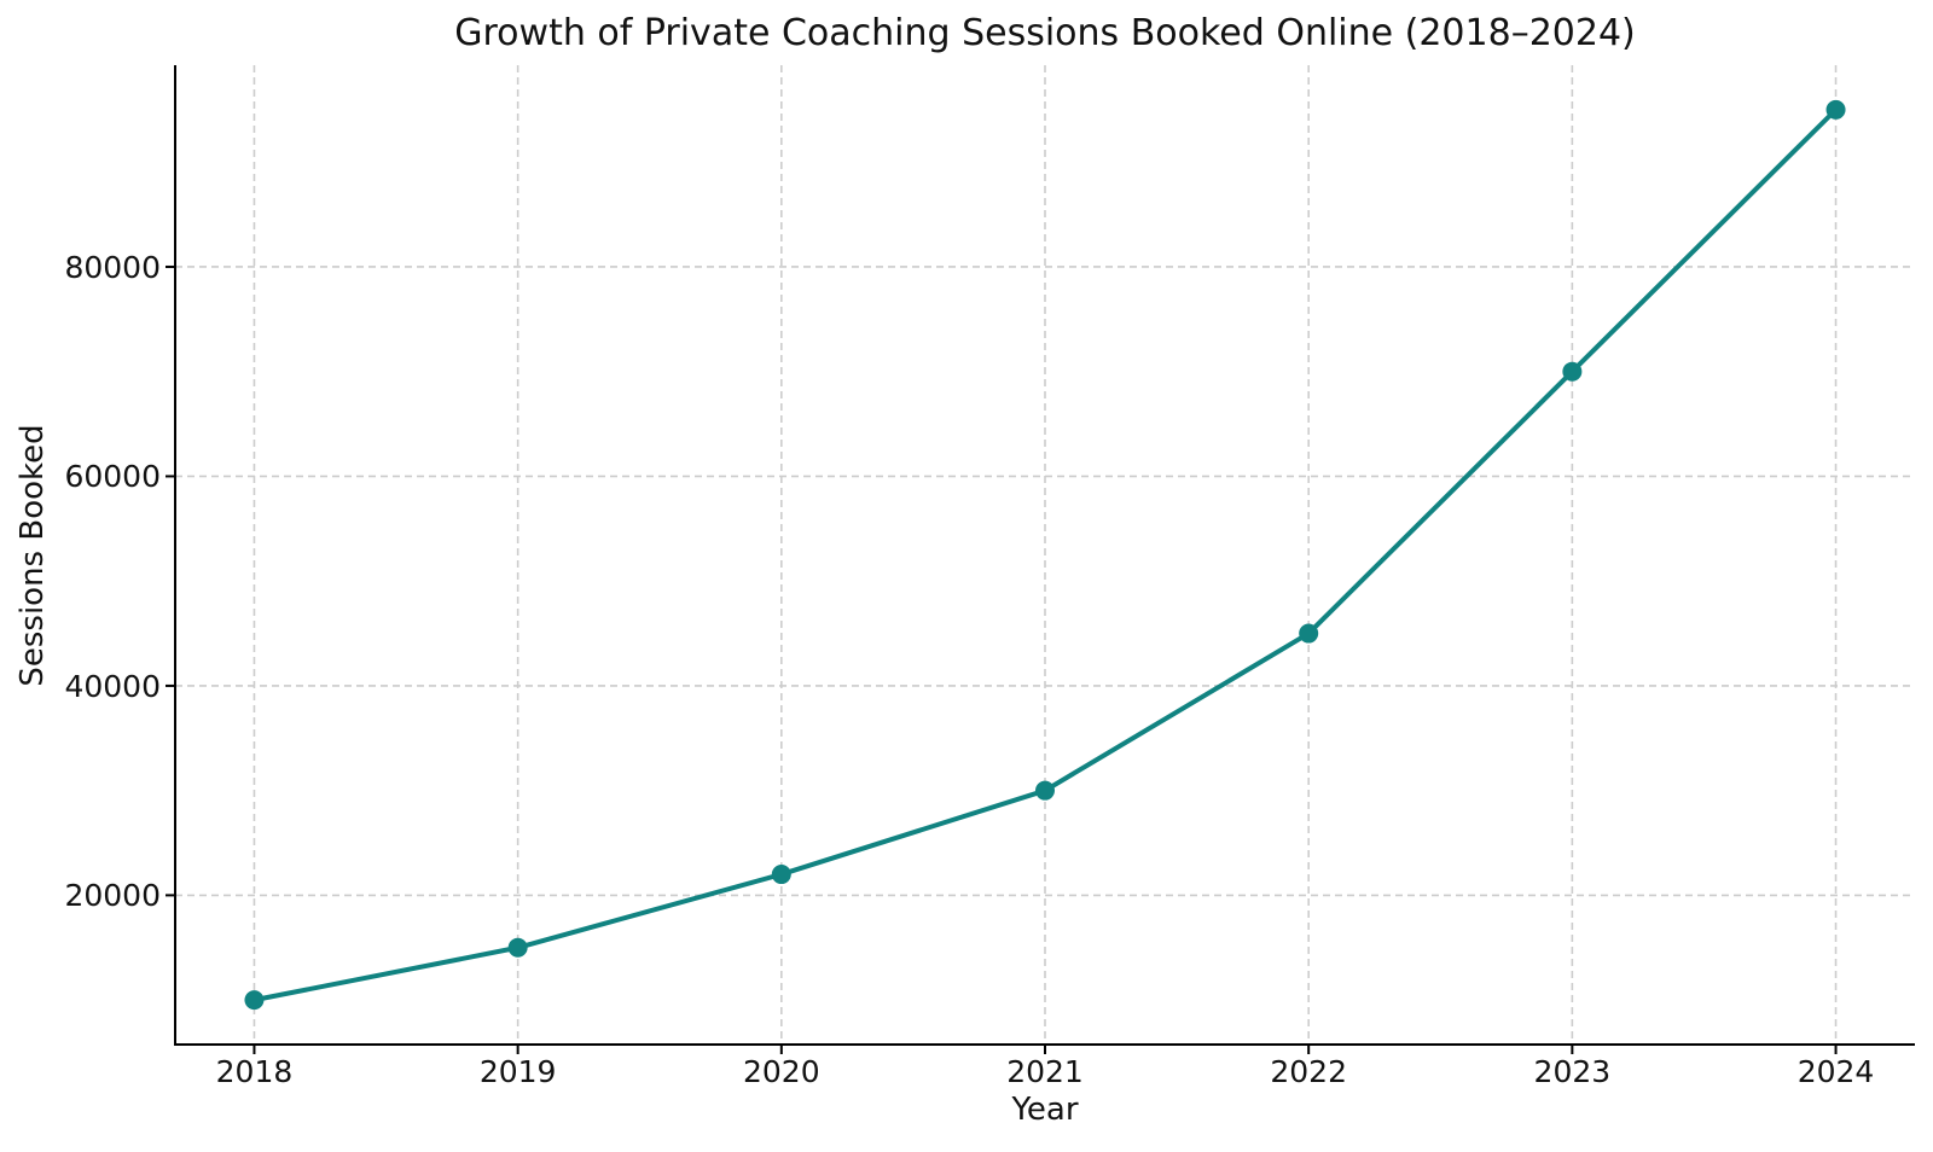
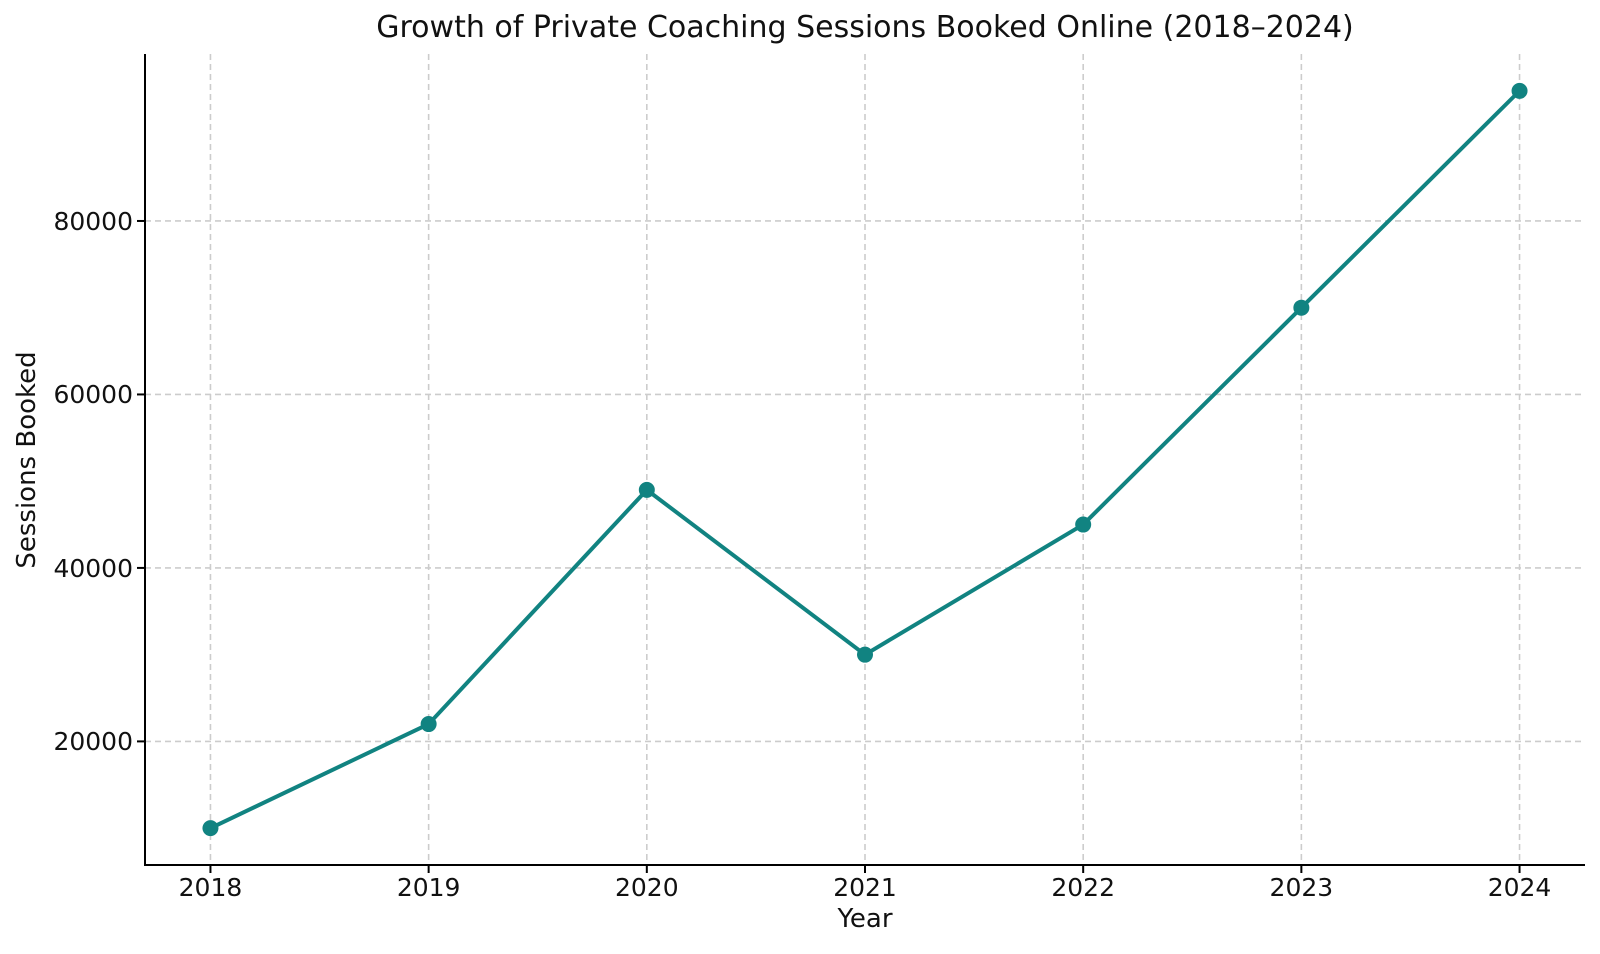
2019: 15000 -> 22000
2020: 22000 -> 49000
